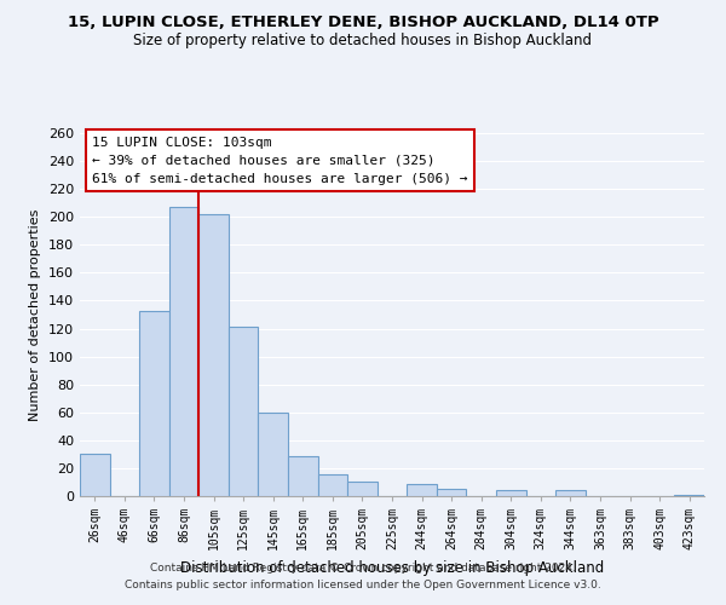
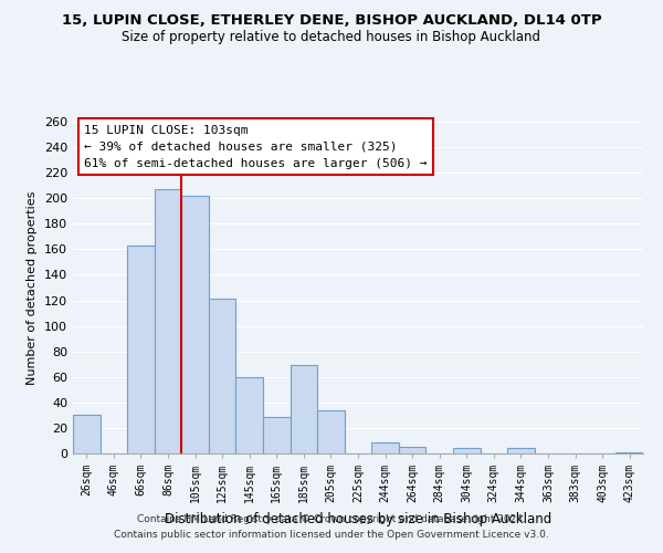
66sqm: 133 -> 163
185sqm: 16 -> 69
205sqm: 10 -> 34
